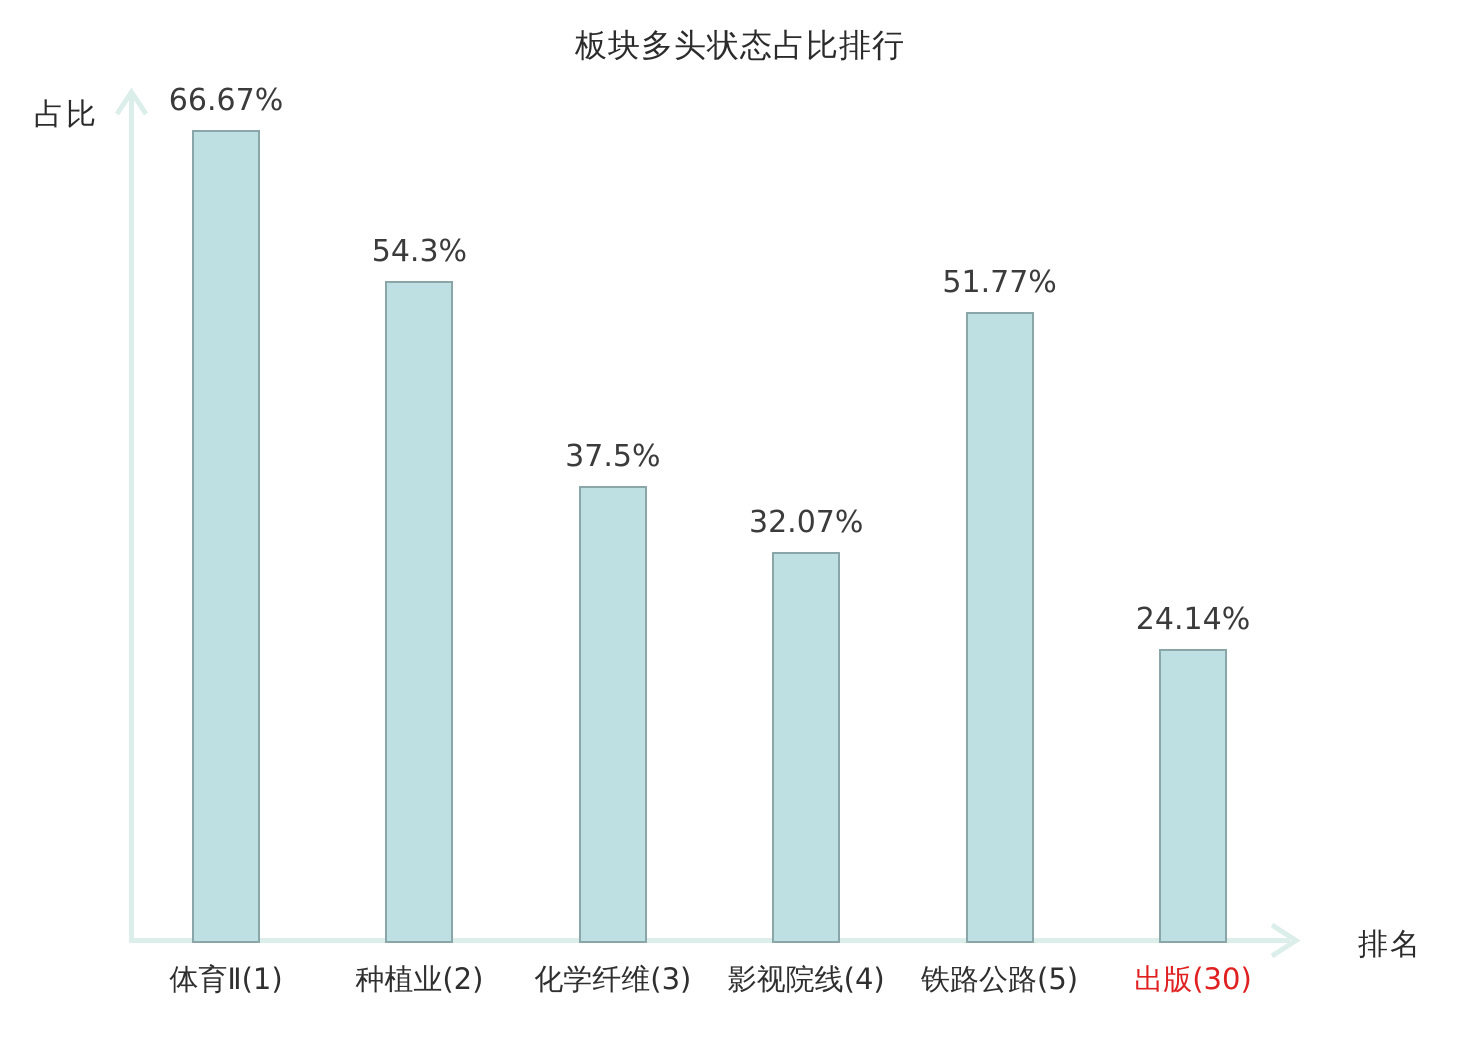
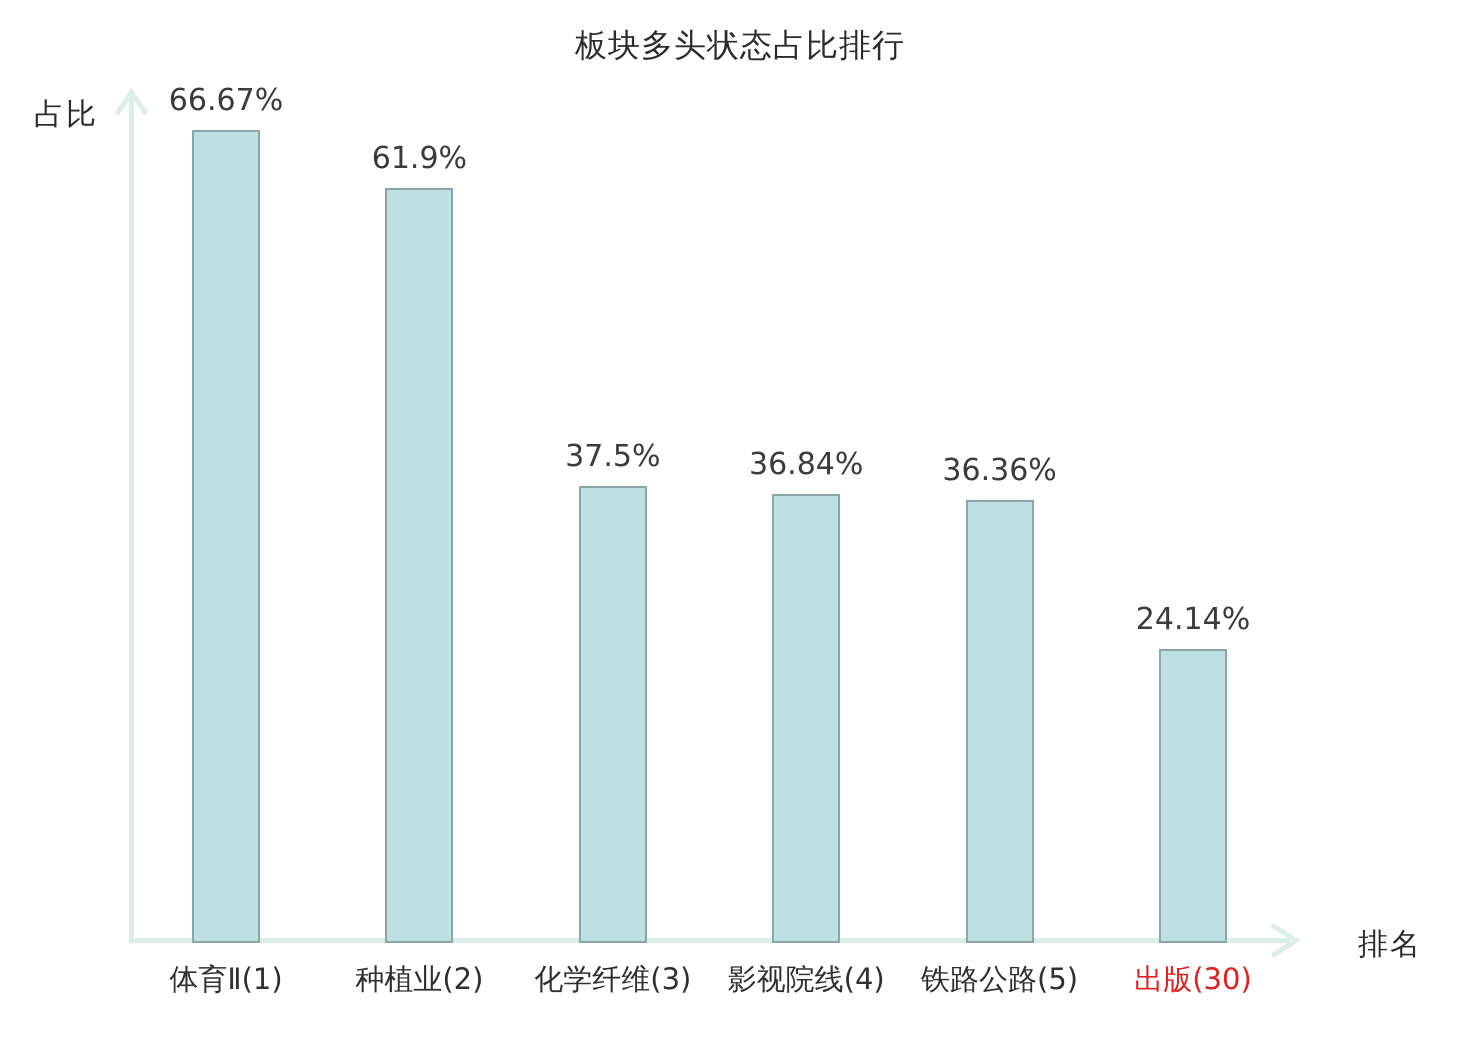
种植业(2): 54.3% -> 61.9%
影视院线(4): 32.07% -> 36.84%
铁路公路(5): 51.77% -> 36.36%
